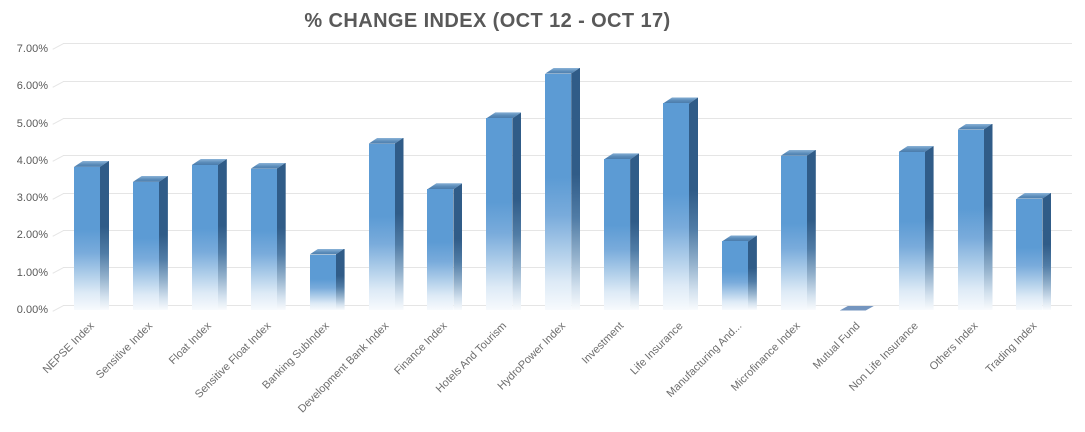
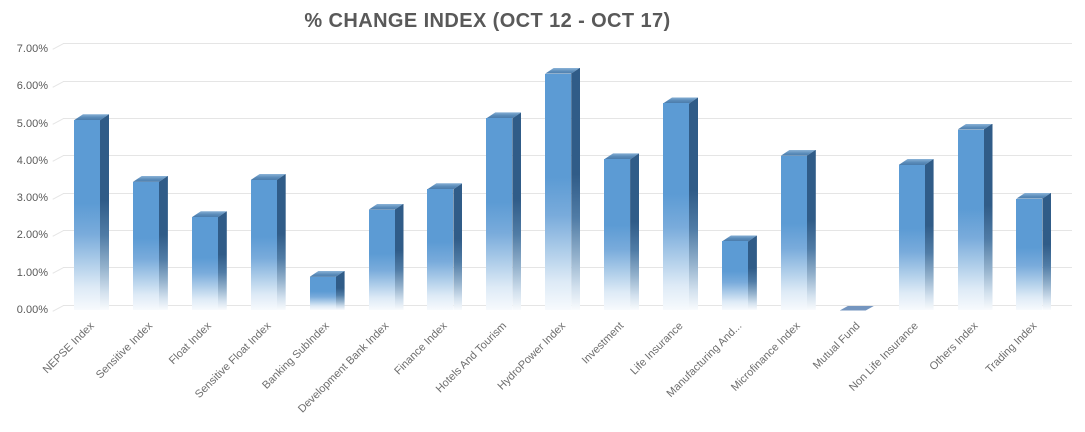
NEPSE Index: 3.9% -> 5.1%
Float Index: 3.9% -> 2.5%
Sensitive Float Index: 3.8% -> 3.5%
Banking SubIndex: 1.5% -> 0.9%
Development Bank Index: 4.5% -> 2.7%
Non Life Insurance: 4.2% -> 3.9%
